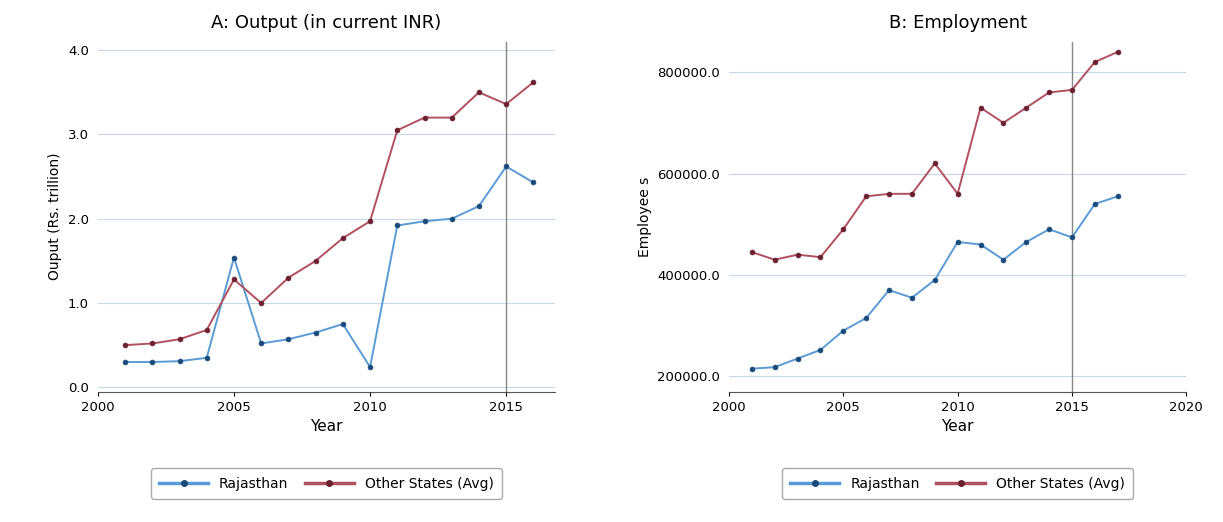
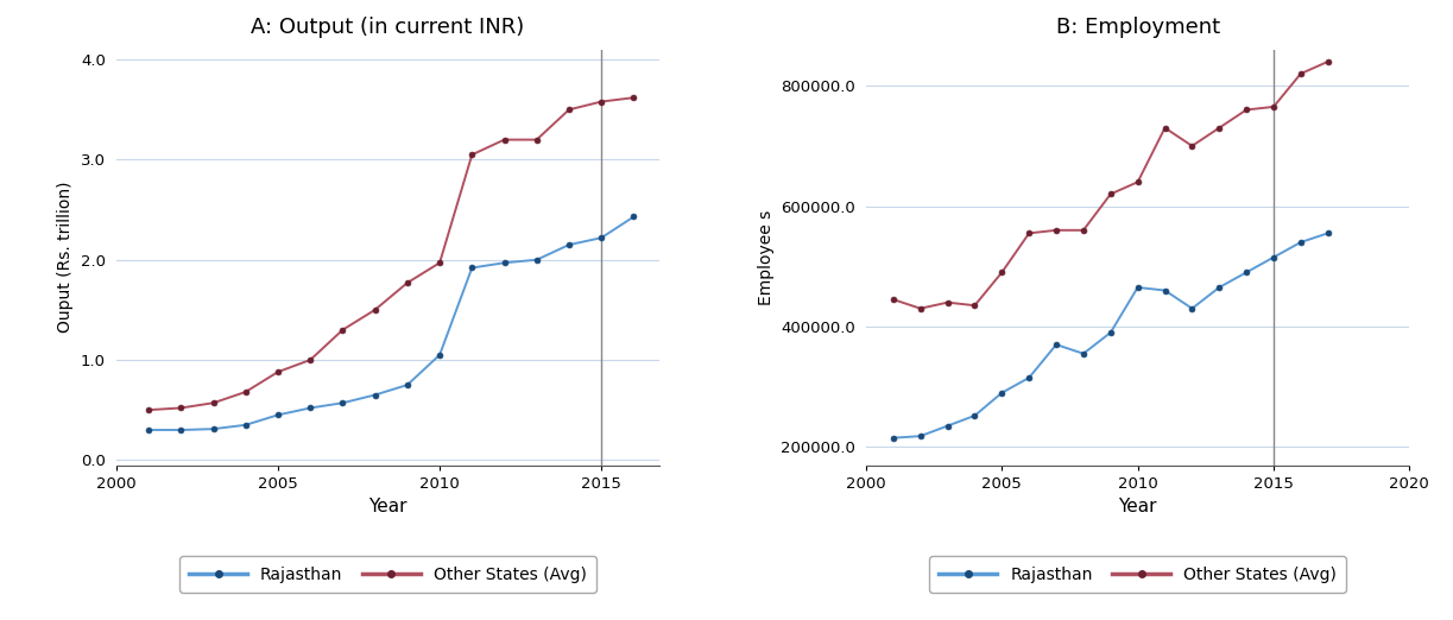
A: Output (in current INR)/Rajasthan/2005: 1.54 -> 0.45
A: Output (in current INR)/Other States (Avg)/2005: 1.28 -> 0.88
A: Output (in current INR)/Rajasthan/2010: 0.24 -> 1.05
A: Output (in current INR)/Rajasthan/2015: 2.62 -> 2.22
A: Output (in current INR)/Other States (Avg)/2015: 3.36 -> 3.58
B: Employment/Other States (Avg)/2010: 560000 -> 640000
B: Employment/Rajasthan/2015: 474000 -> 515000
